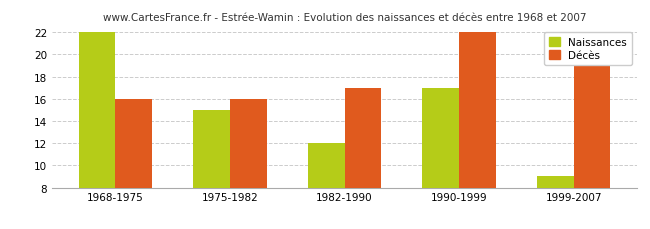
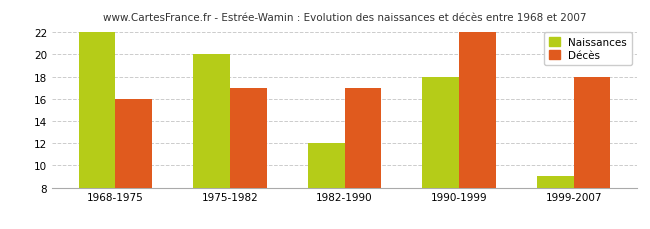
Naissances/1975-1982: 15 -> 20
Décès/1975-1982: 16 -> 17
Naissances/1990-1999: 17 -> 18
Décès/1999-2007: 19 -> 18
